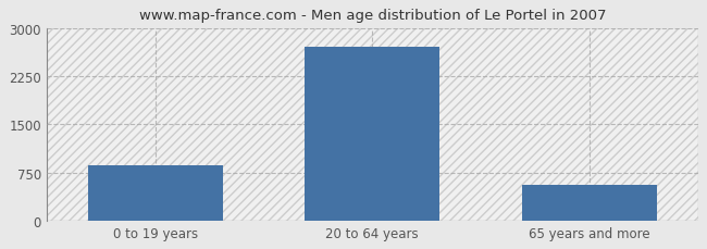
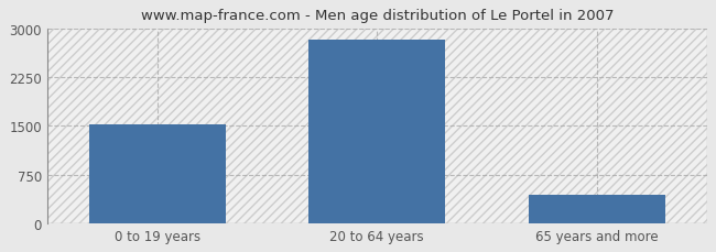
0 to 19 years: 860 -> 1520
20 to 64 years: 2700 -> 2820
65 years and more: 560 -> 430
